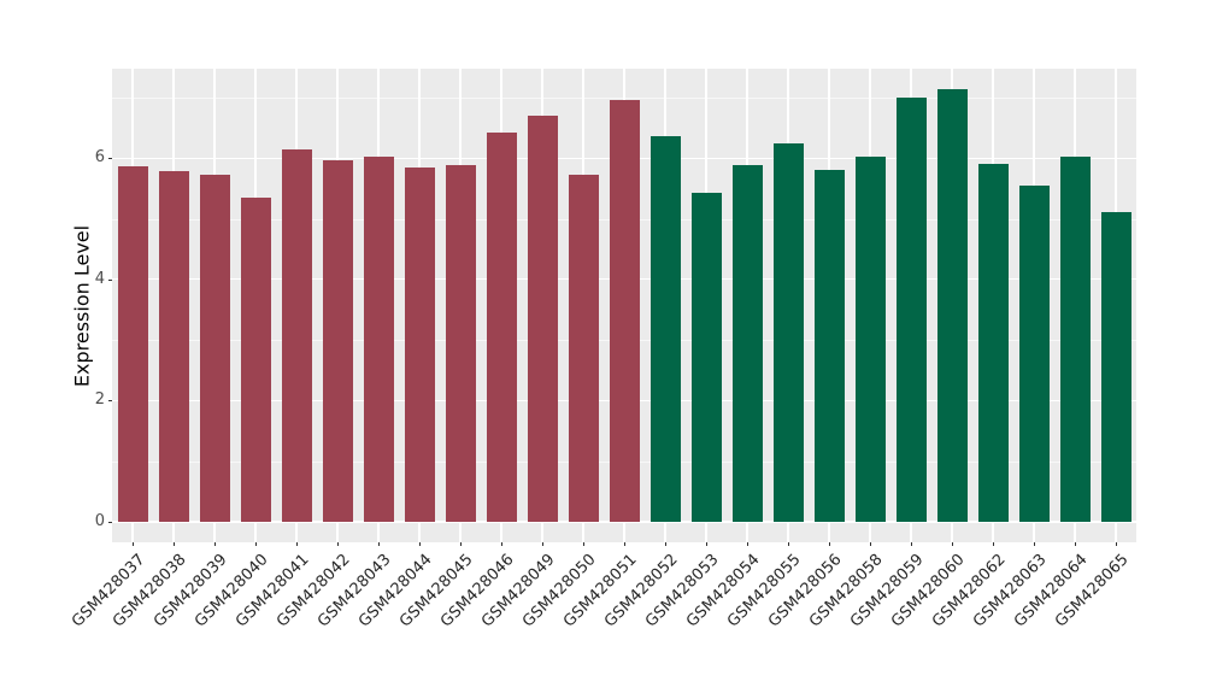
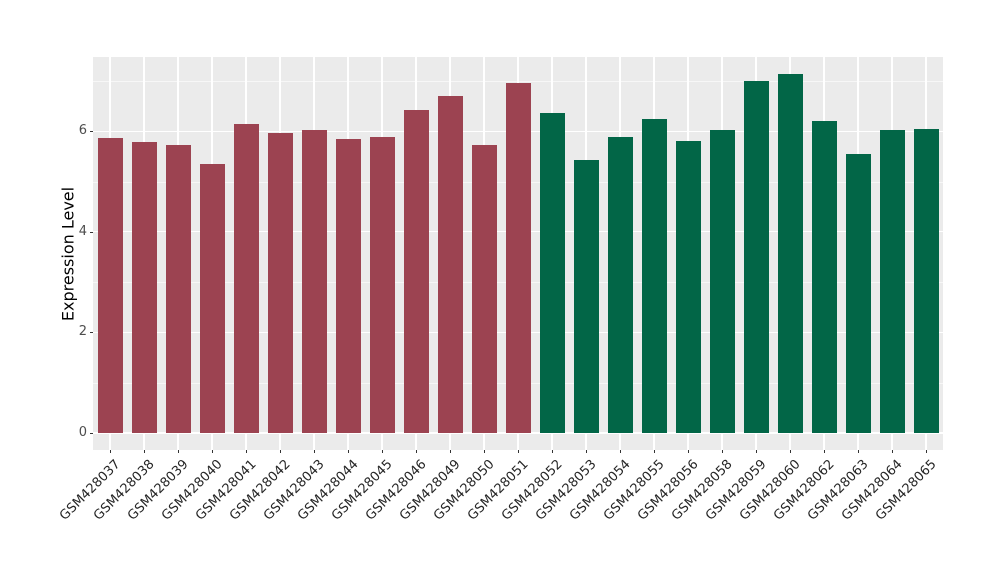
GSM428062: 5.9 -> 6.2
GSM428065: 5.1 -> 6.0
